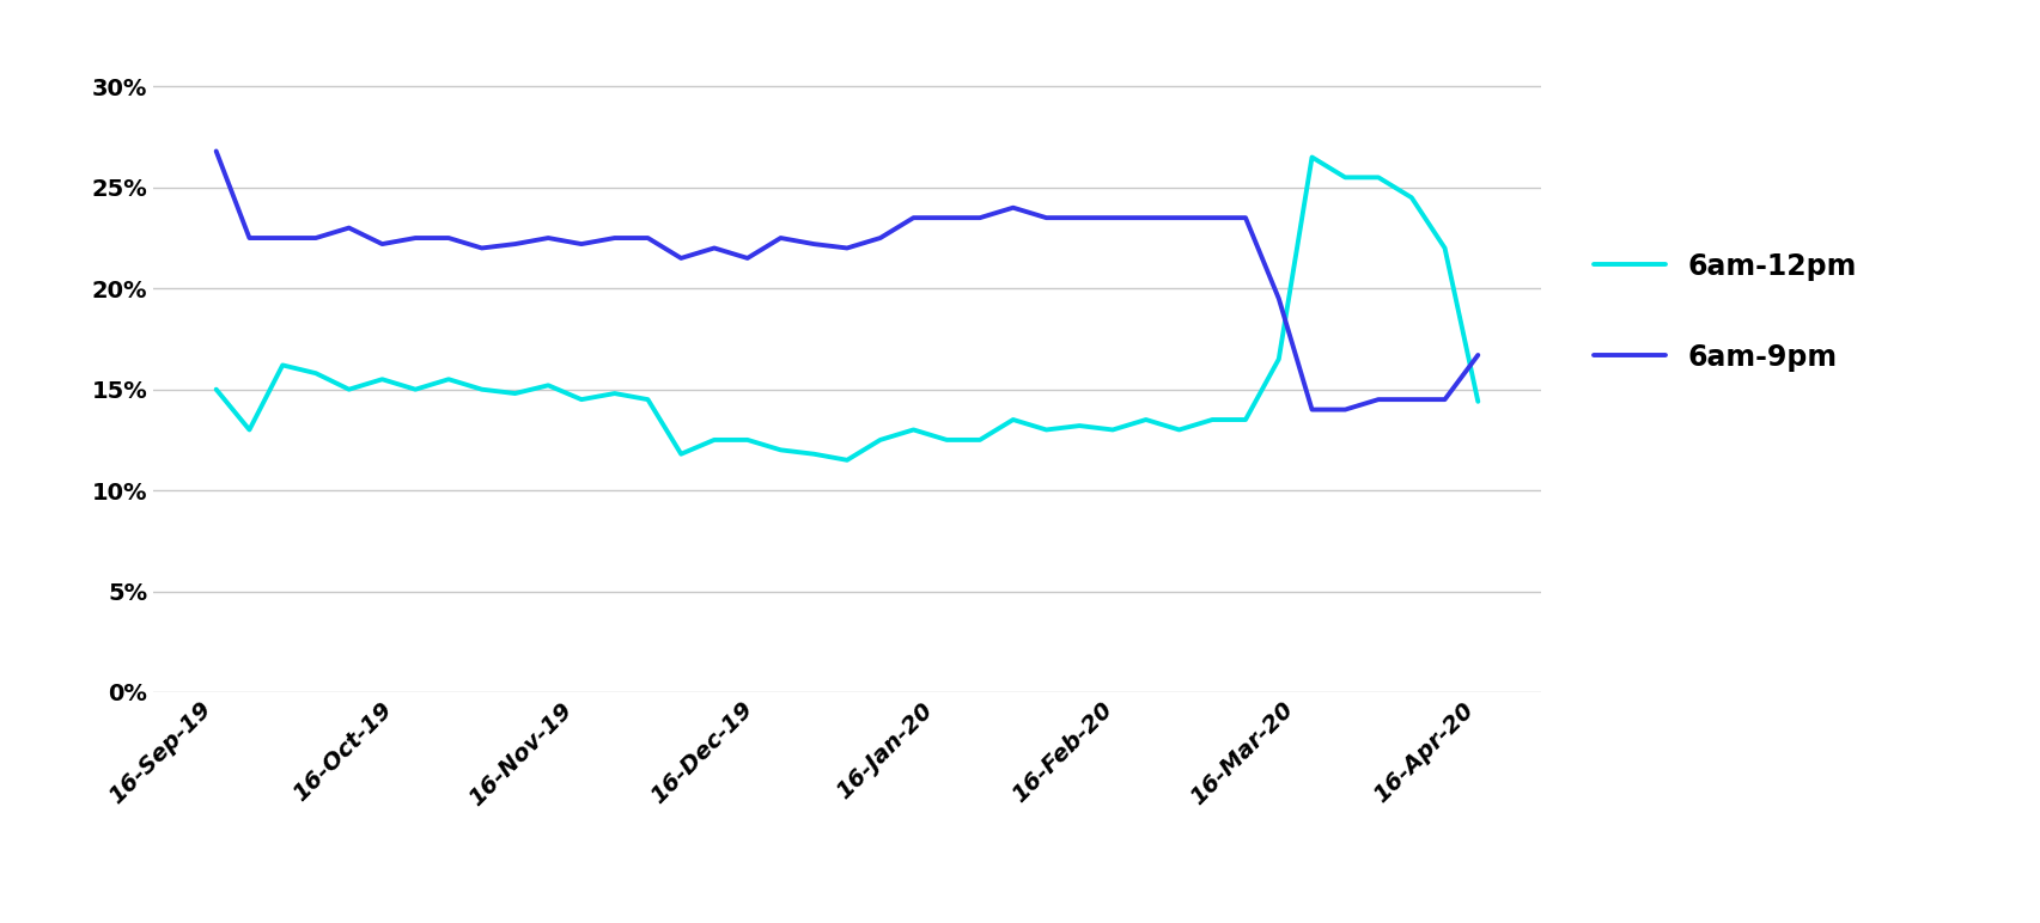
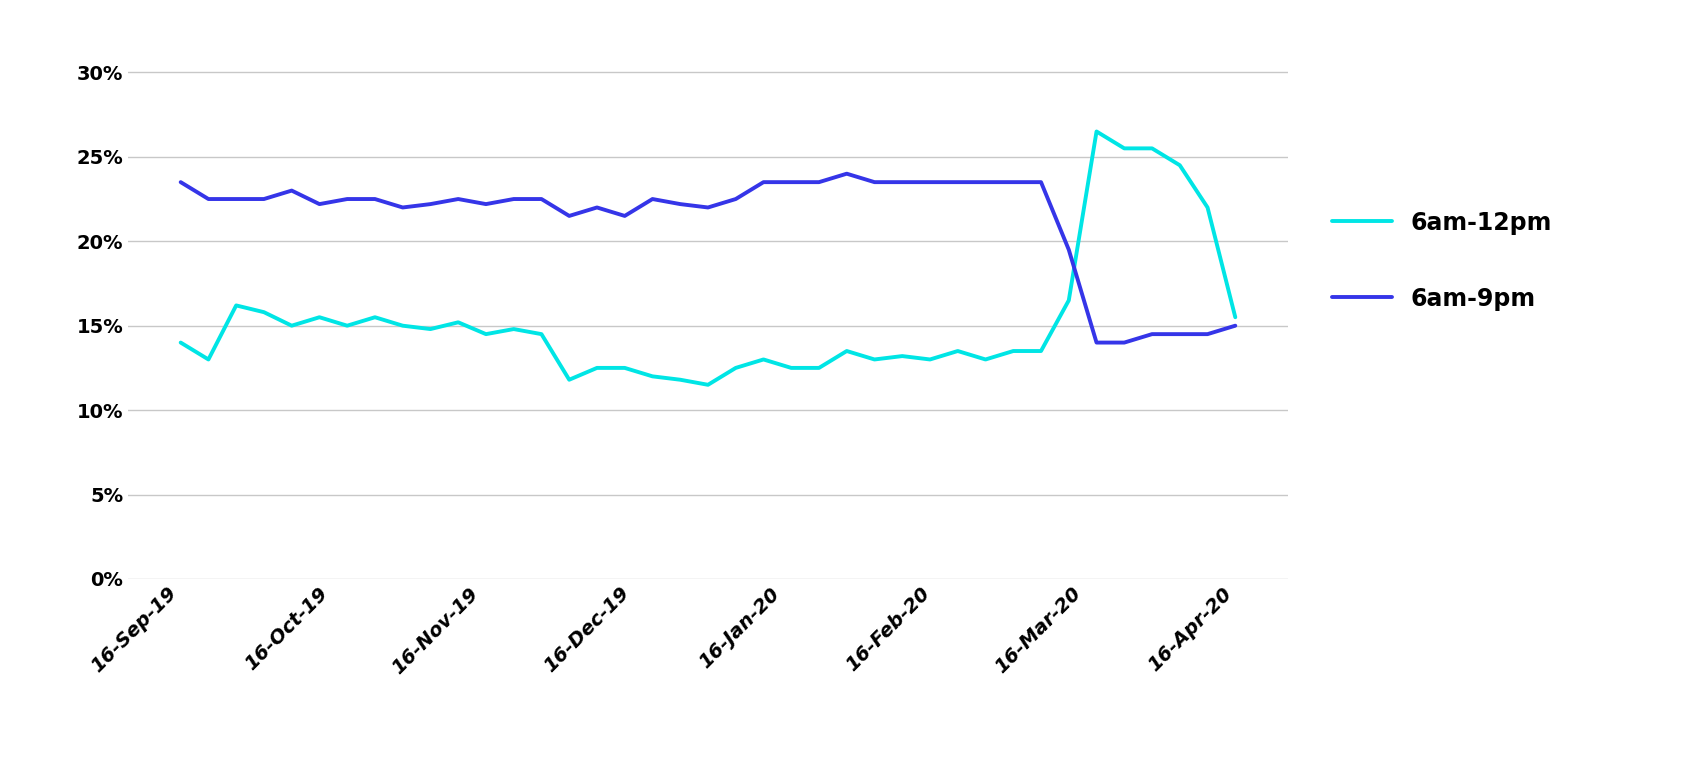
6am-12pm/16-Sep-19: 15.0% -> 14.0%
6am-9pm/16-Sep-19: 26.8% -> 23.5%
6am-12pm/16-Apr-20: 14.4% -> 15.5%
6am-9pm/16-Apr-20: 16.7% -> 15.0%
